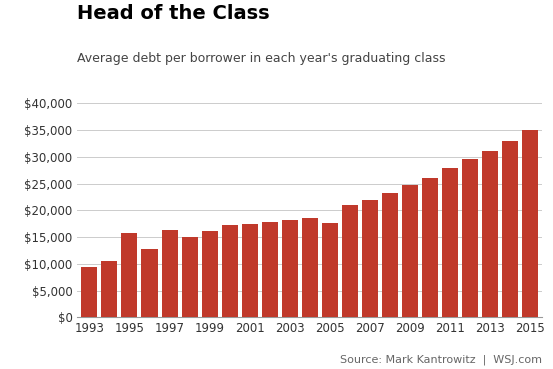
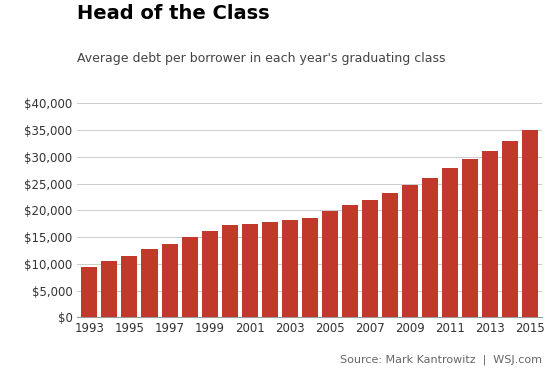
1995: $15,800 -> $11,500
1997: $16,400 -> $13,800
2005: $17,600 -> $19,800
